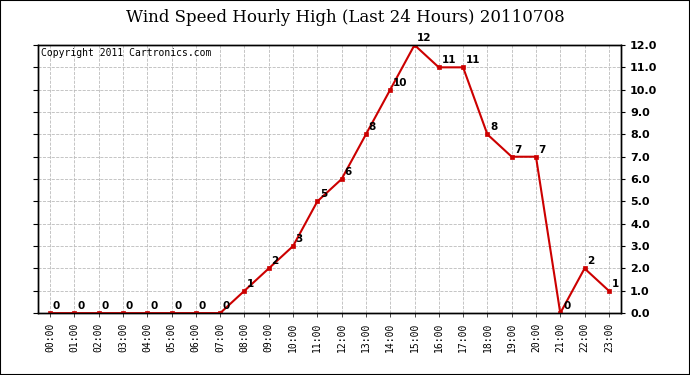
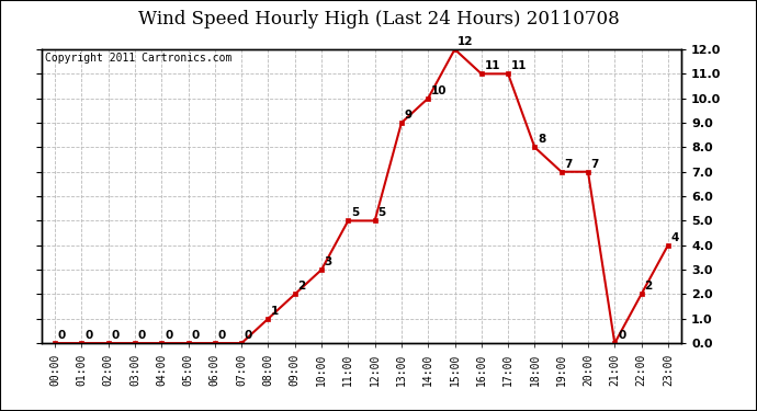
12:00: 6 -> 5
13:00: 8 -> 9
23:00: 1 -> 4
